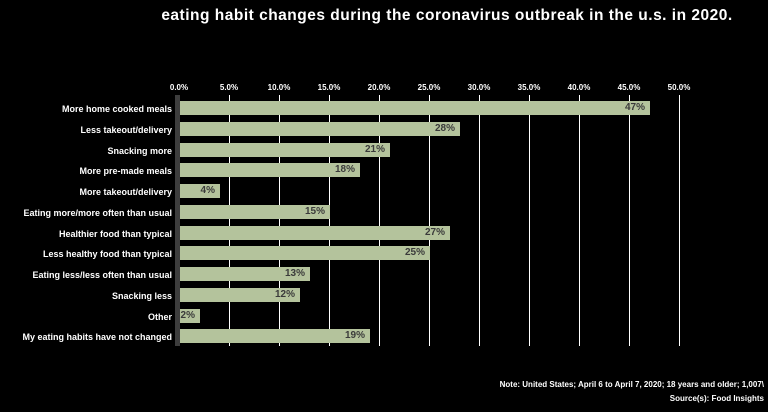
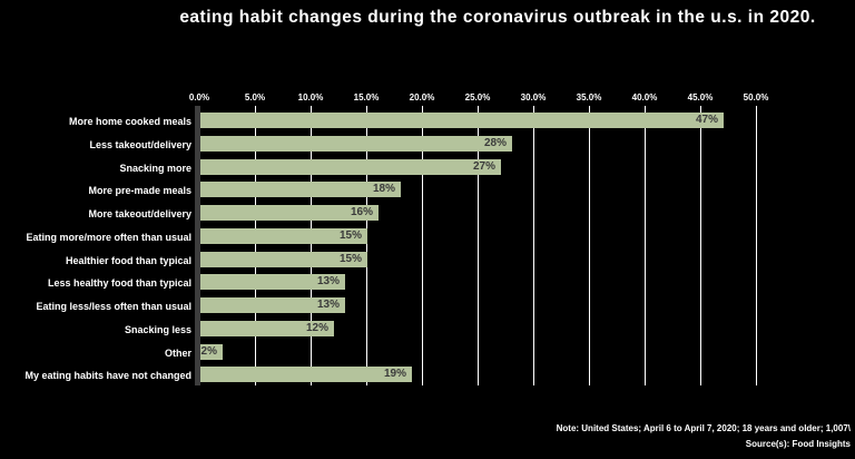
Snacking more: 21% -> 27%
More takeout/delivery: 4% -> 16%
Healthier food than typical: 27% -> 15%
Less healthy food than typical: 25% -> 13%
